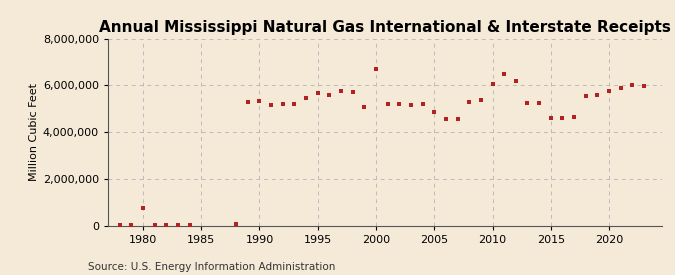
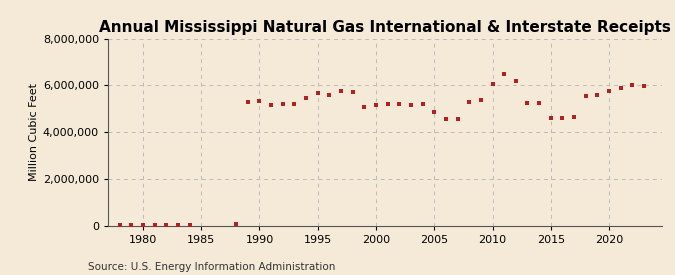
1980: 750,000 -> 20,000
2000: 6,700,000 -> 5,150,000
